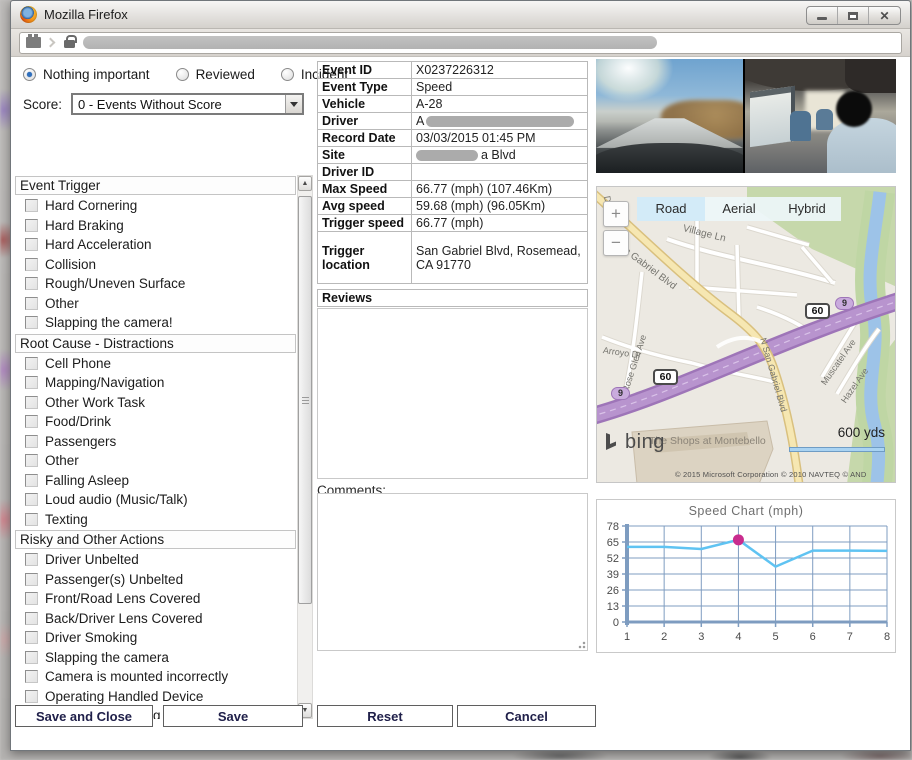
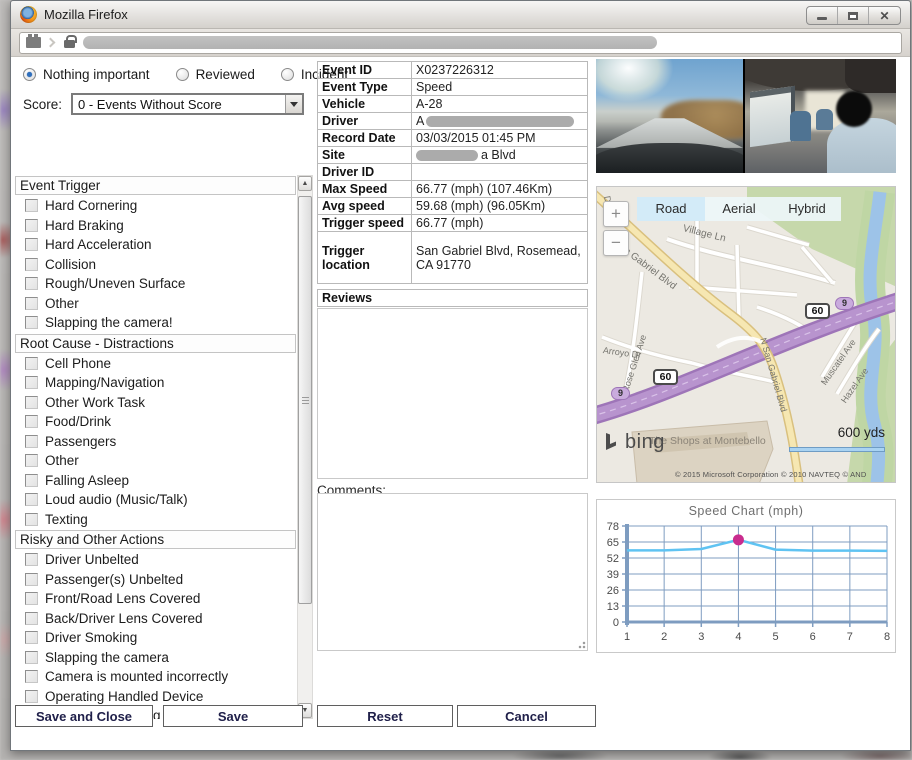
1: 61 -> 58
2: 61 -> 58
5: 45 -> 59
